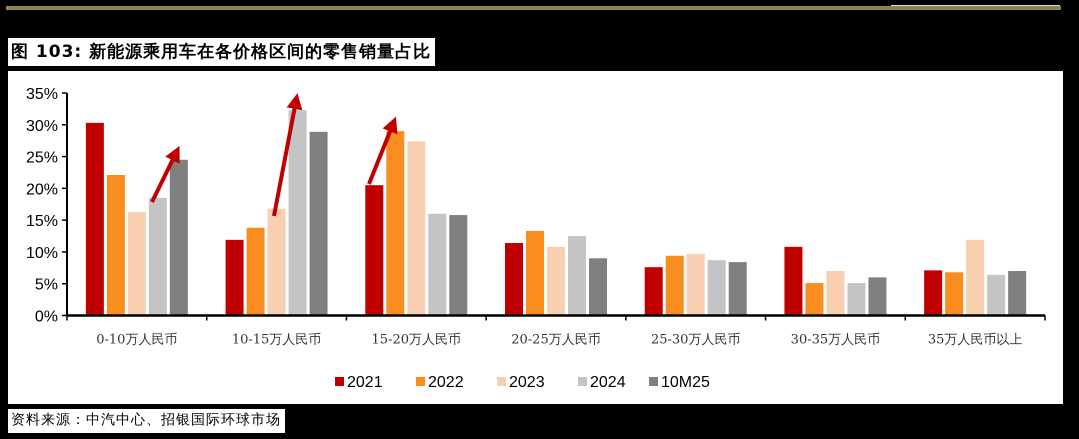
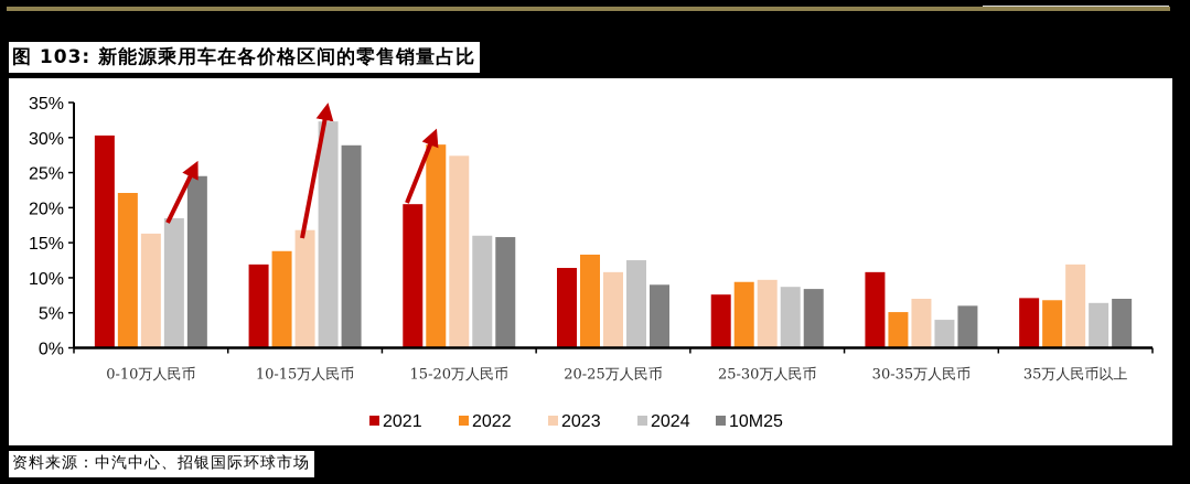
2024/30-35万人民币: 5% -> 4%
